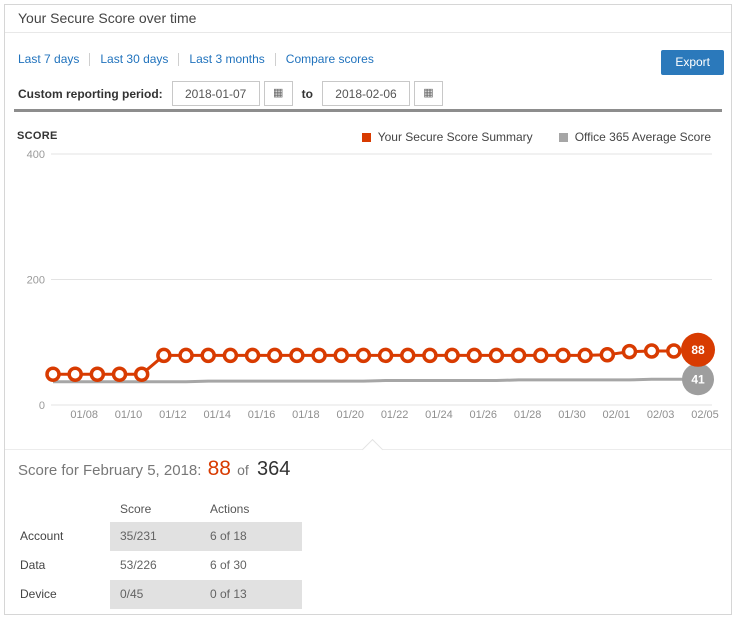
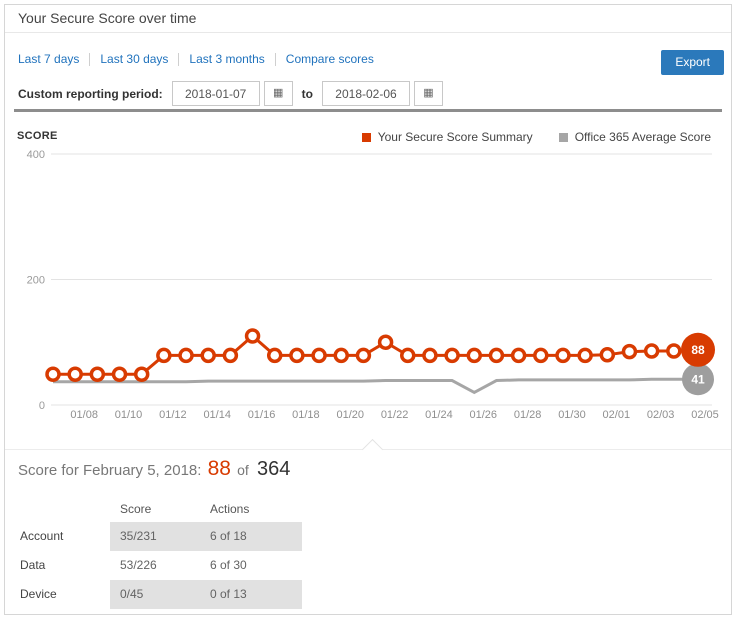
Your Secure Score Summary/01/16: 80 -> 110
Your Secure Score Summary/01/22: 80 -> 100
Office 365 Average Score/01/26: 40 -> 20
